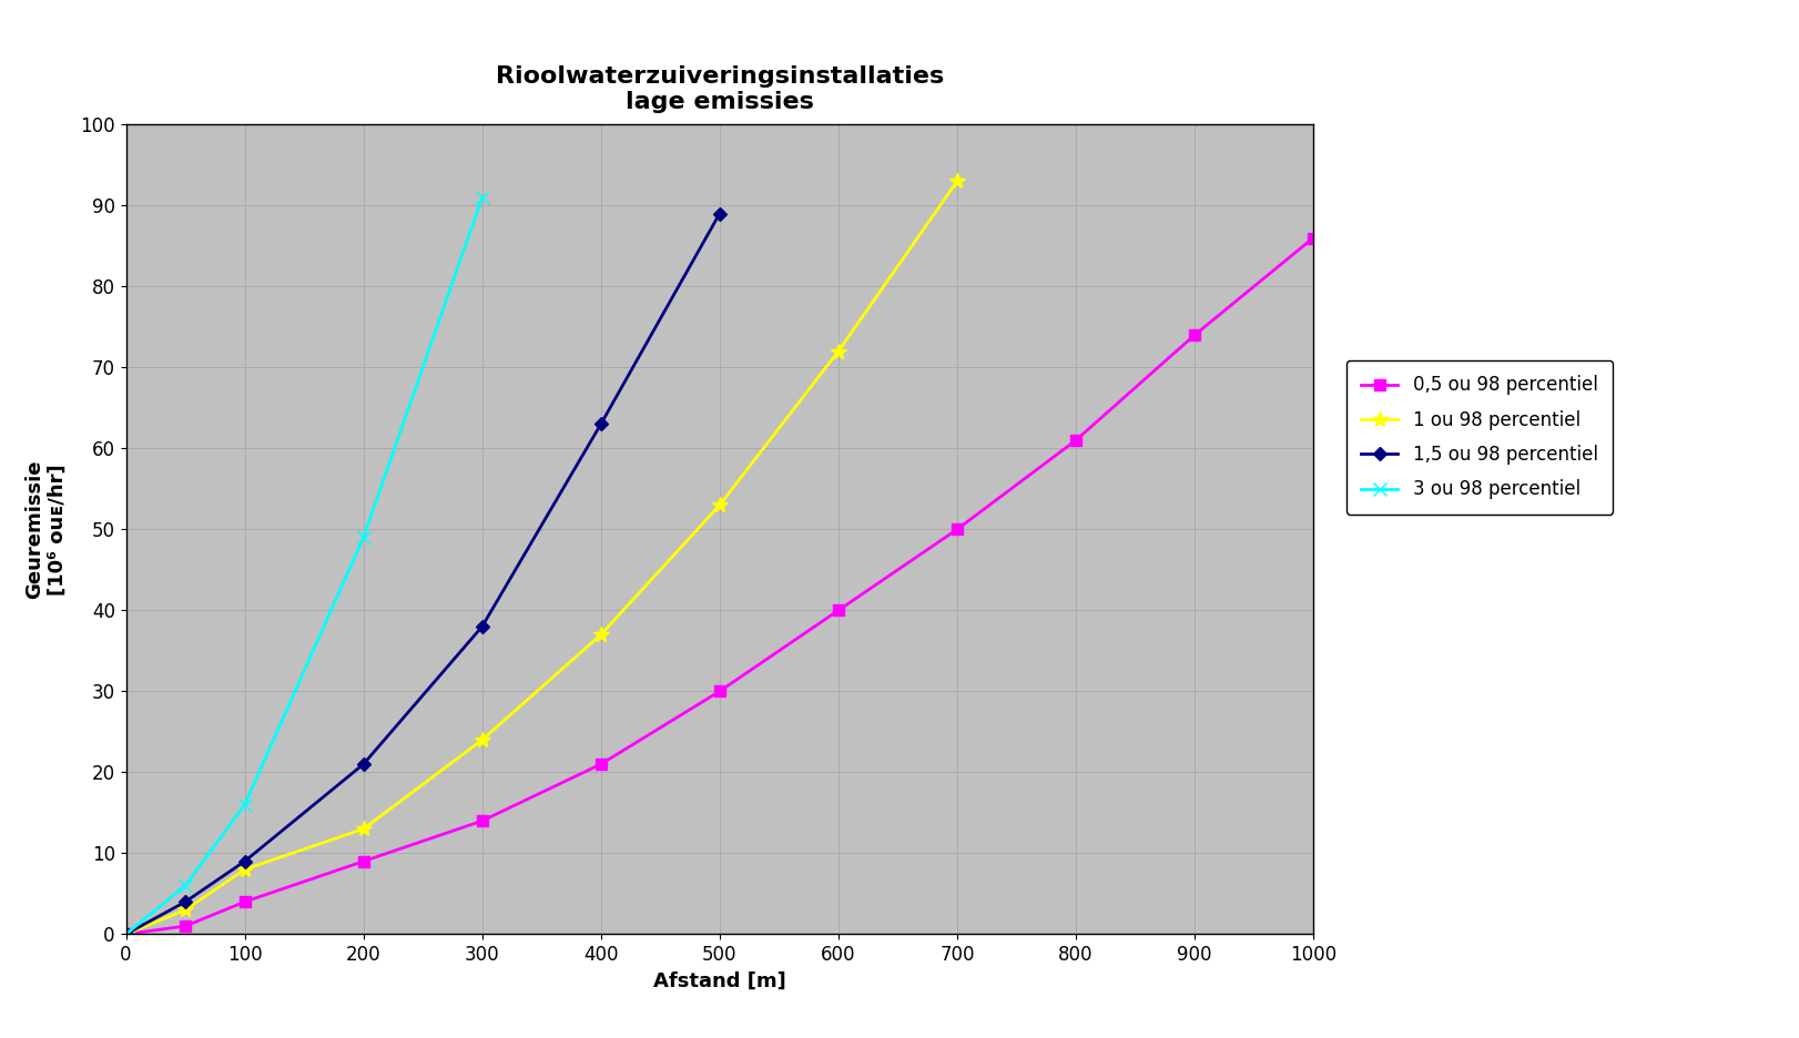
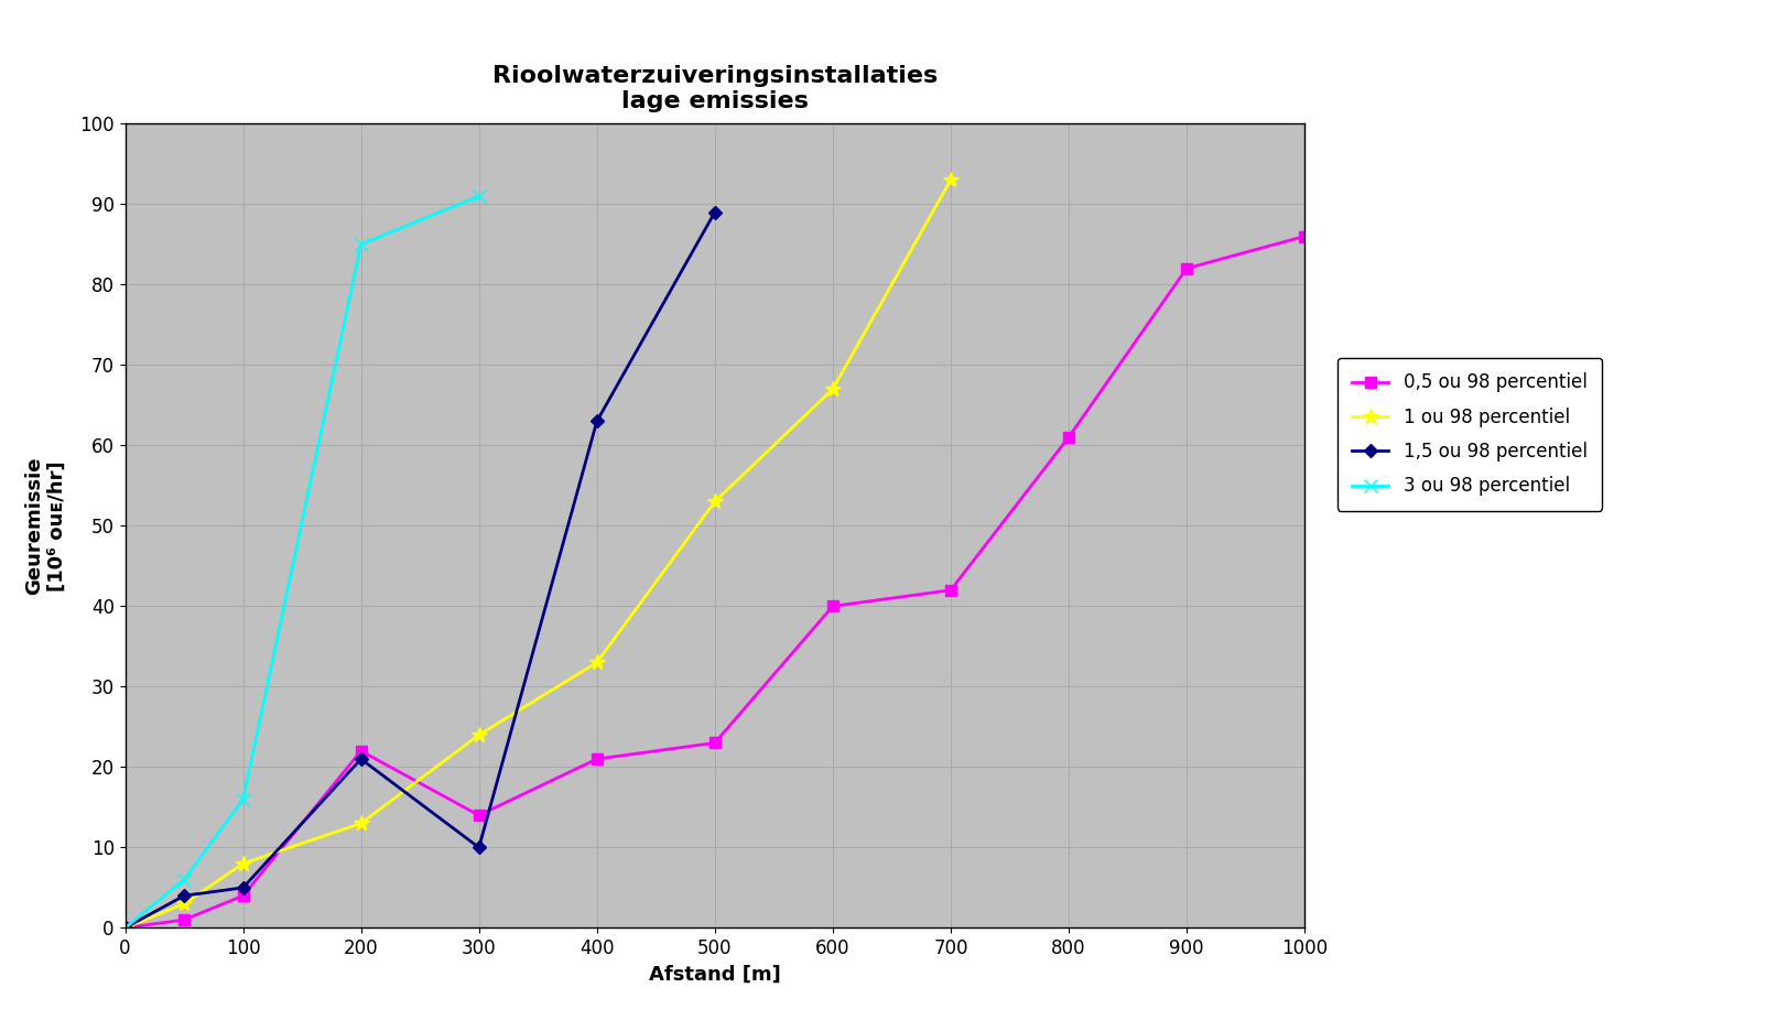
1,5 ou 98 percentiel/100: 9 -> 5
0,5 ou 98 percentiel/200: 9 -> 22
3 ou 98 percentiel/200: 49 -> 85
1,5 ou 98 percentiel/300: 38 -> 10
1 ou 98 percentiel/400: 37 -> 33
0,5 ou 98 percentiel/500: 30 -> 23
1 ou 98 percentiel/600: 72 -> 67
0,5 ou 98 percentiel/700: 50 -> 42
0,5 ou 98 percentiel/900: 74 -> 82
